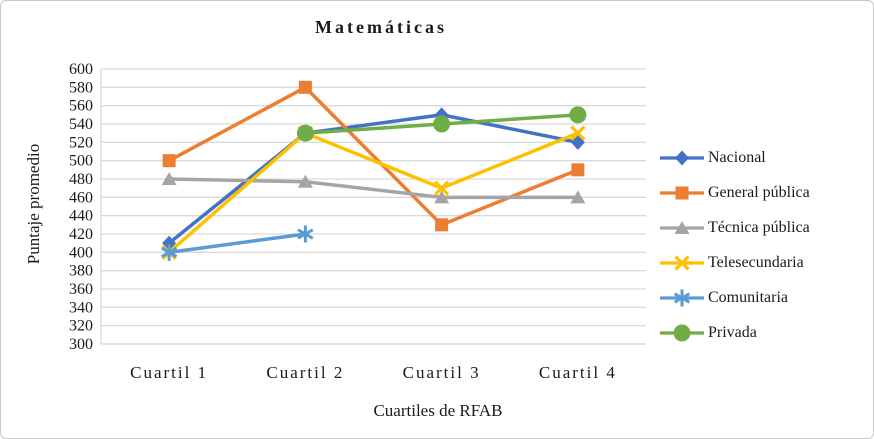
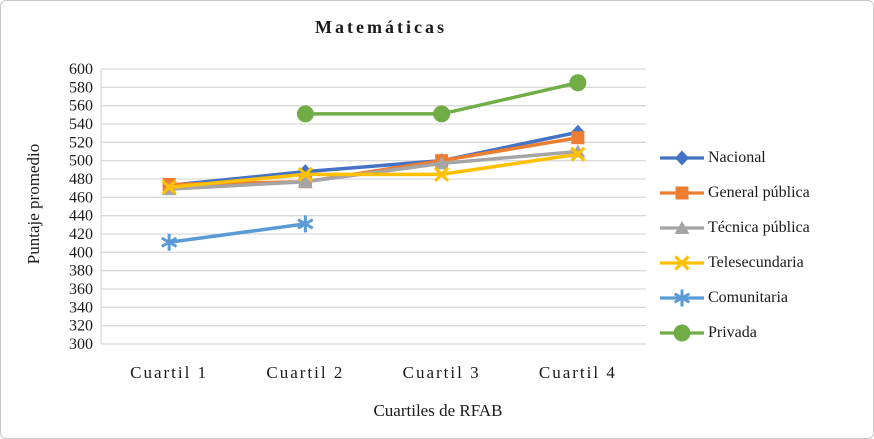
Nacional/Cuartil 1: 410 -> 470
General pública/Cuartil 1: 500 -> 470
Técnica pública/Cuartil 1: 480 -> 470
Telesecundaria/Cuartil 1: 400 -> 470
Comunitaria/Cuartil 1: 400 -> 410
Nacional/Cuartil 2: 530 -> 490
General pública/Cuartil 2: 580 -> 480
Telesecundaria/Cuartil 2: 530 -> 480
Comunitaria/Cuartil 2: 420 -> 430
Privada/Cuartil 2: 530 -> 550
Nacional/Cuartil 3: 550 -> 500
General pública/Cuartil 3: 430 -> 500
Técnica pública/Cuartil 3: 460 -> 500
Telesecundaria/Cuartil 3: 470 -> 480
Privada/Cuartil 3: 540 -> 550
Nacional/Cuartil 4: 520 -> 530
General pública/Cuartil 4: 490 -> 520
Técnica pública/Cuartil 4: 460 -> 510
Telesecundaria/Cuartil 4: 530 -> 510
Privada/Cuartil 4: 550 -> 580
